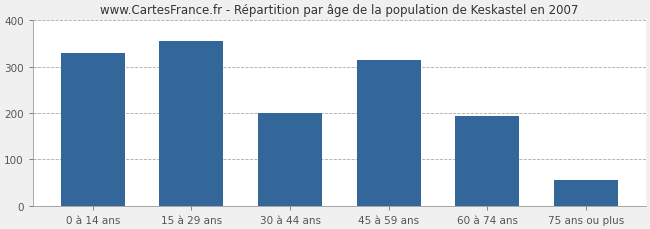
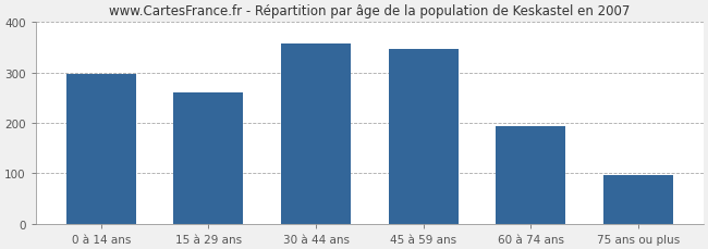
0 à 14 ans: 330 -> 297
15 à 29 ans: 355 -> 260
30 à 44 ans: 200 -> 358
45 à 59 ans: 315 -> 347
75 ans ou plus: 55 -> 97
